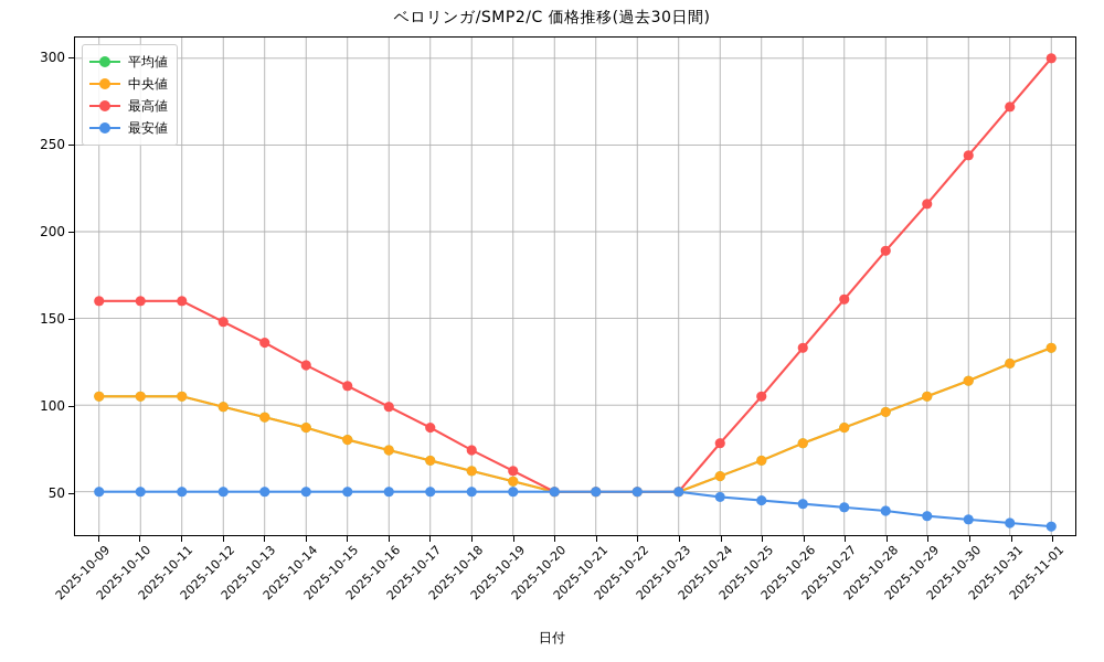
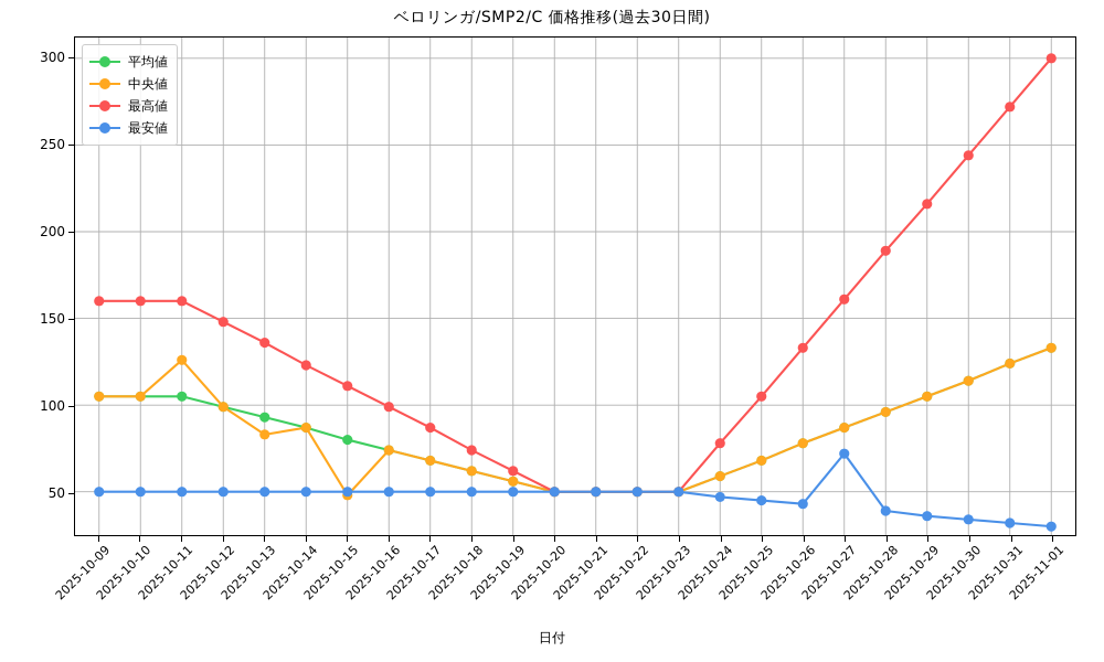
中央値/2025-10-11: 105 -> 126
中央値/2025-10-13: 93 -> 83
中央値/2025-10-15: 80 -> 48
最安値/2025-10-27: 41 -> 72
